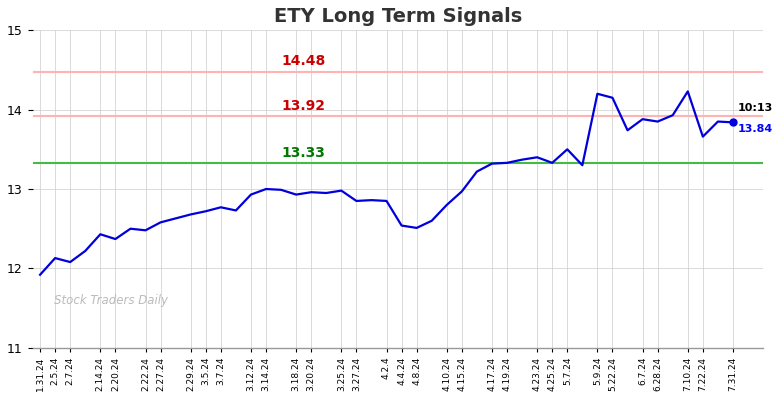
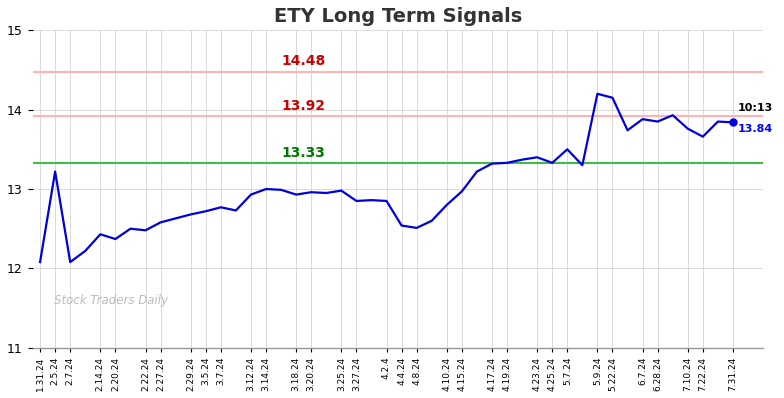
1.31.24: 11.92 -> 12.08
2.5.24: 12.13 -> 13.22
7.10.24: 14.23 -> 13.76
